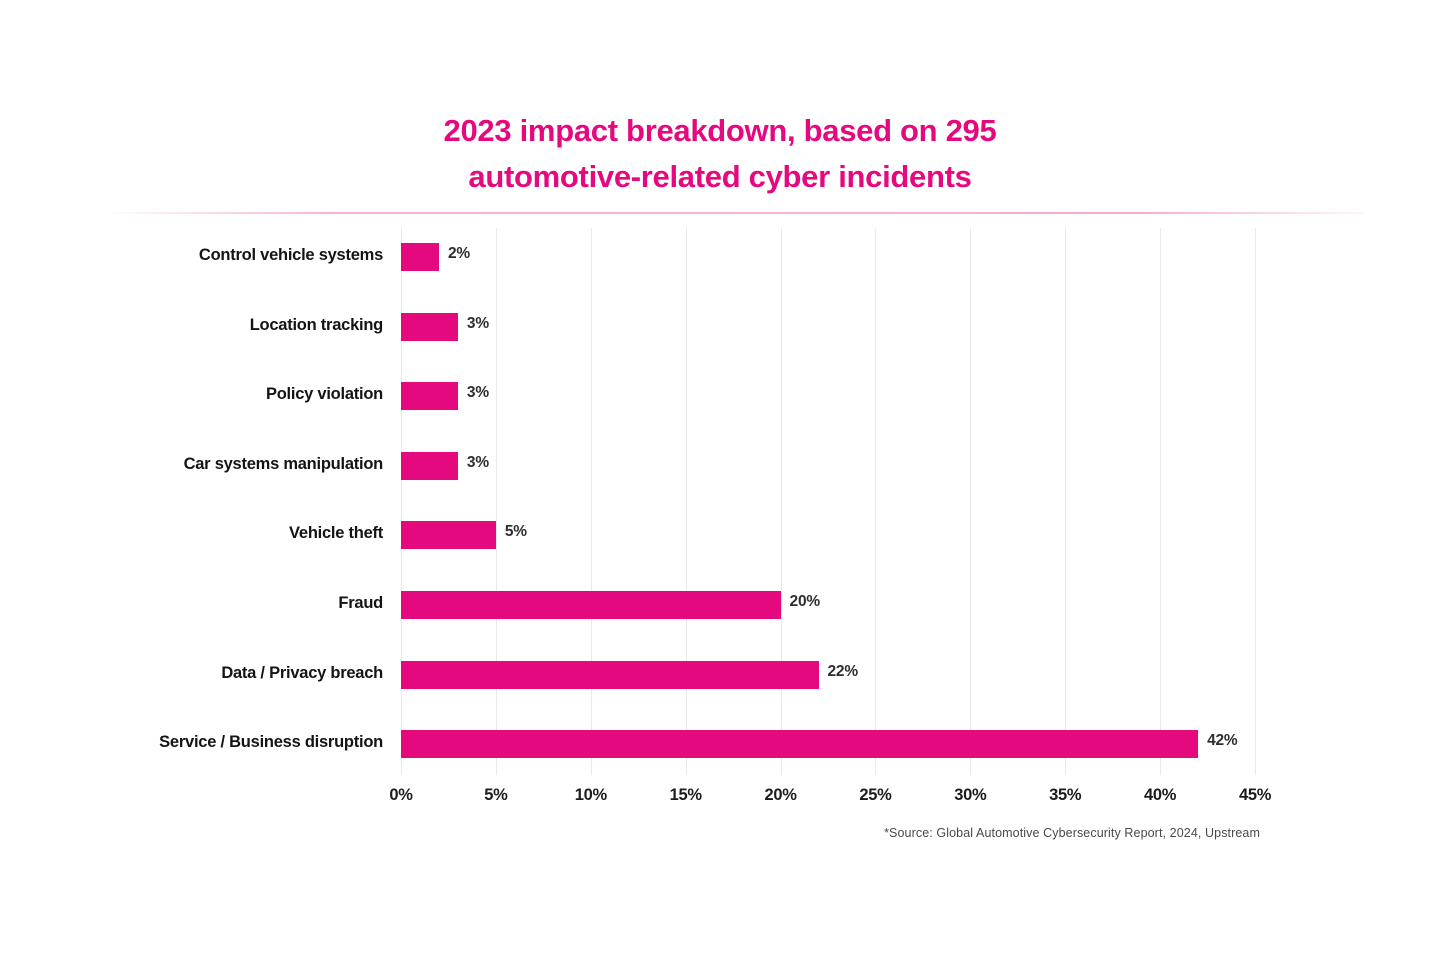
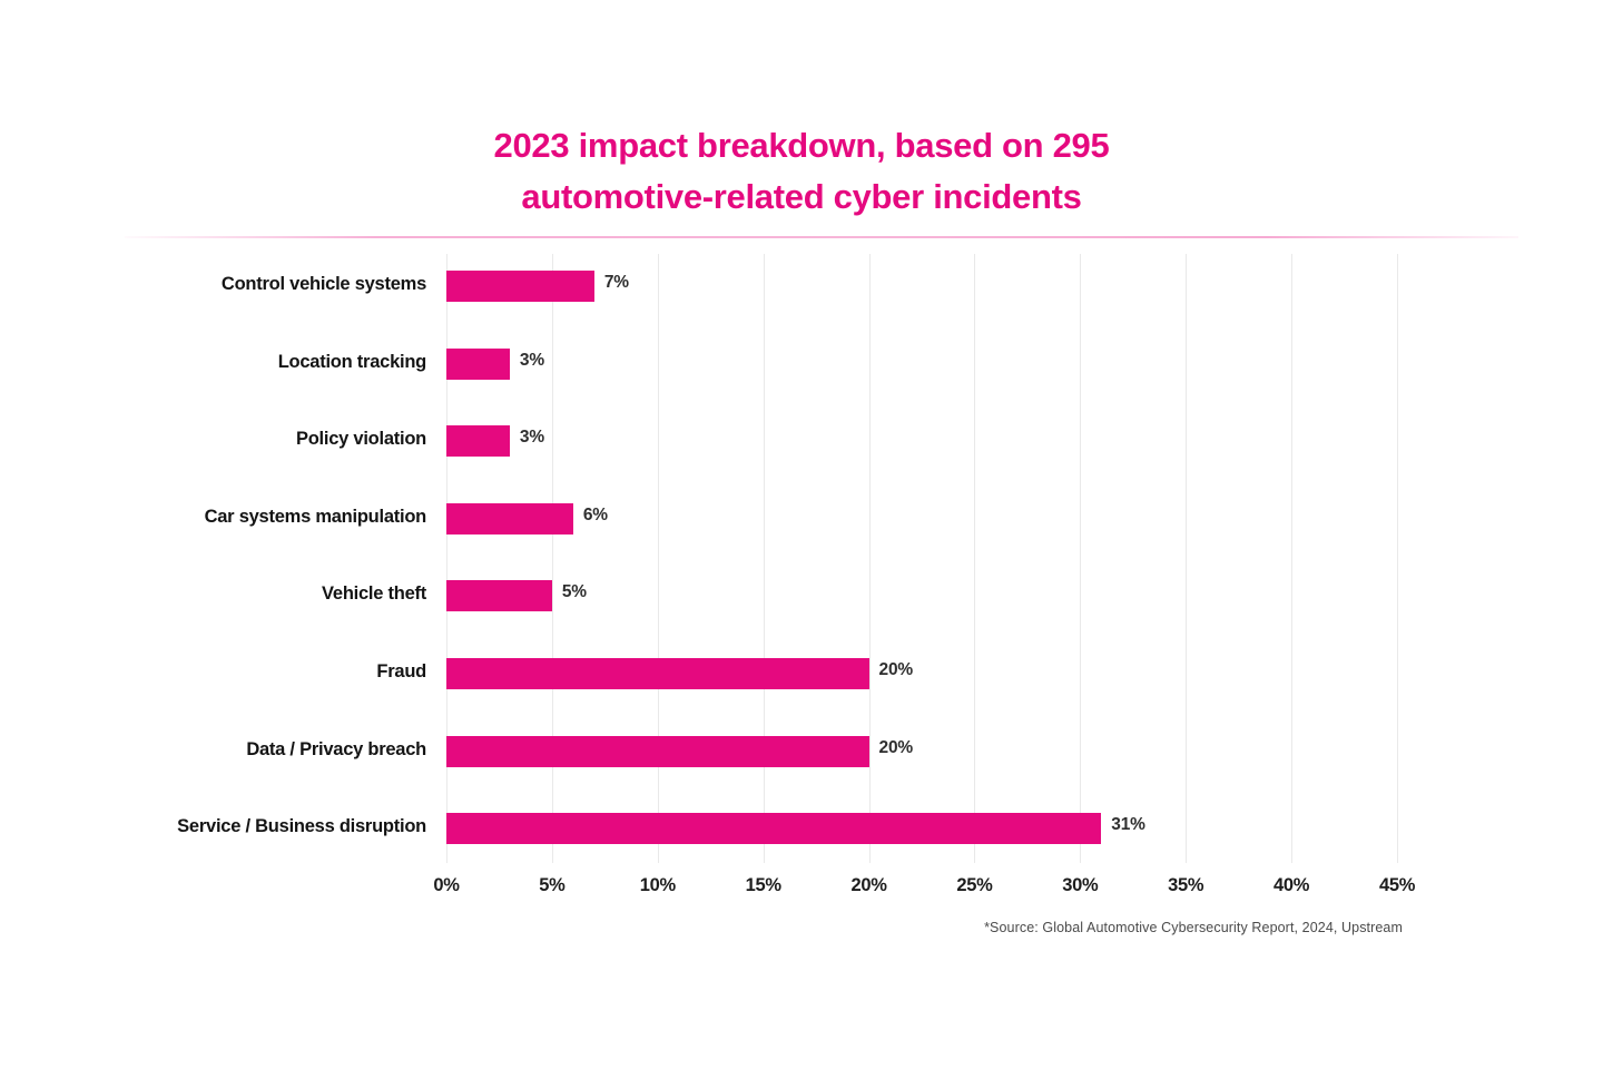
Control vehicle systems: 2% -> 7%
Car systems manipulation: 3% -> 6%
Data / Privacy breach: 22% -> 20%
Service / Business disruption: 42% -> 31%
